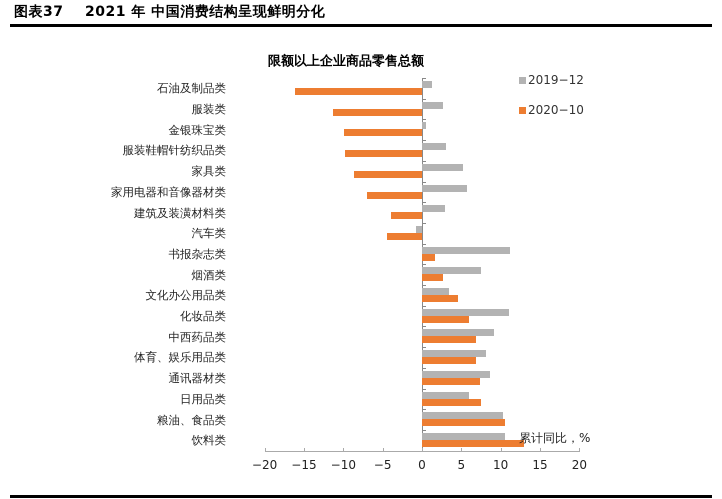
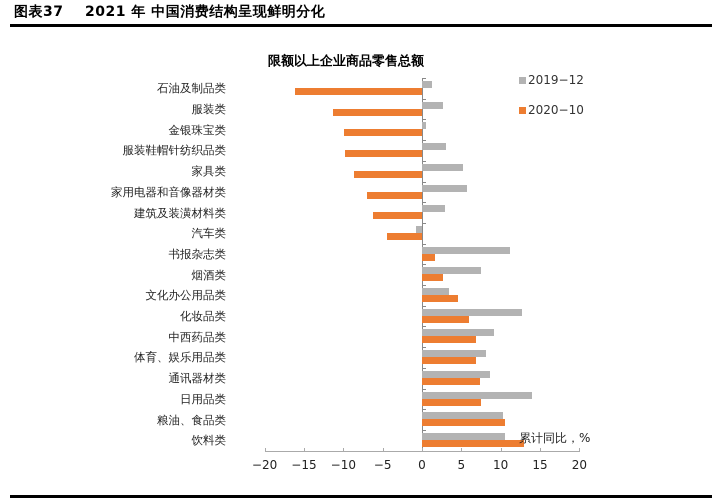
2020−10/建筑及装潢材料类: -4 -> -6
2019−12/化妆品类: 11 -> 13
2019−12/日用品类: 6 -> 14
